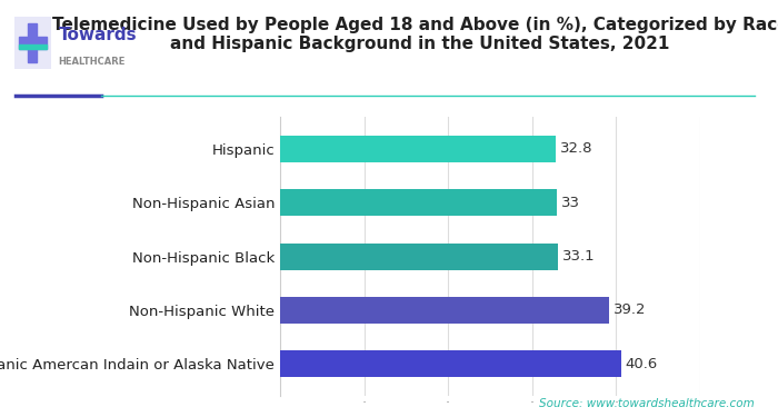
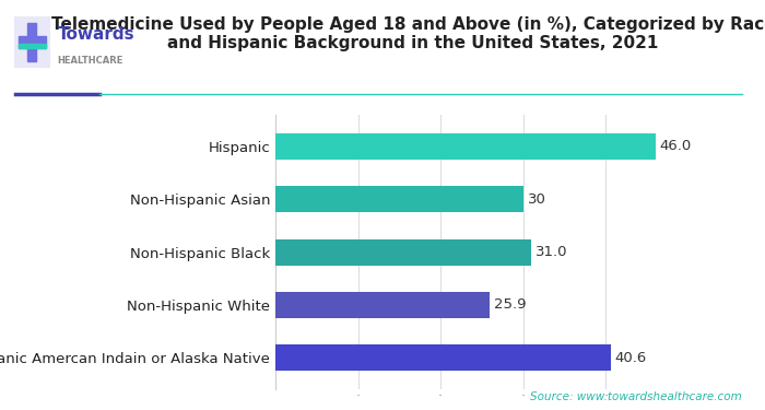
Hispanic: 32.8 -> 46.0
Non-Hispanic Asian: 33 -> 30
Non-Hispanic Black: 33.1 -> 31.0
Non-Hispanic White: 39.2 -> 25.9
